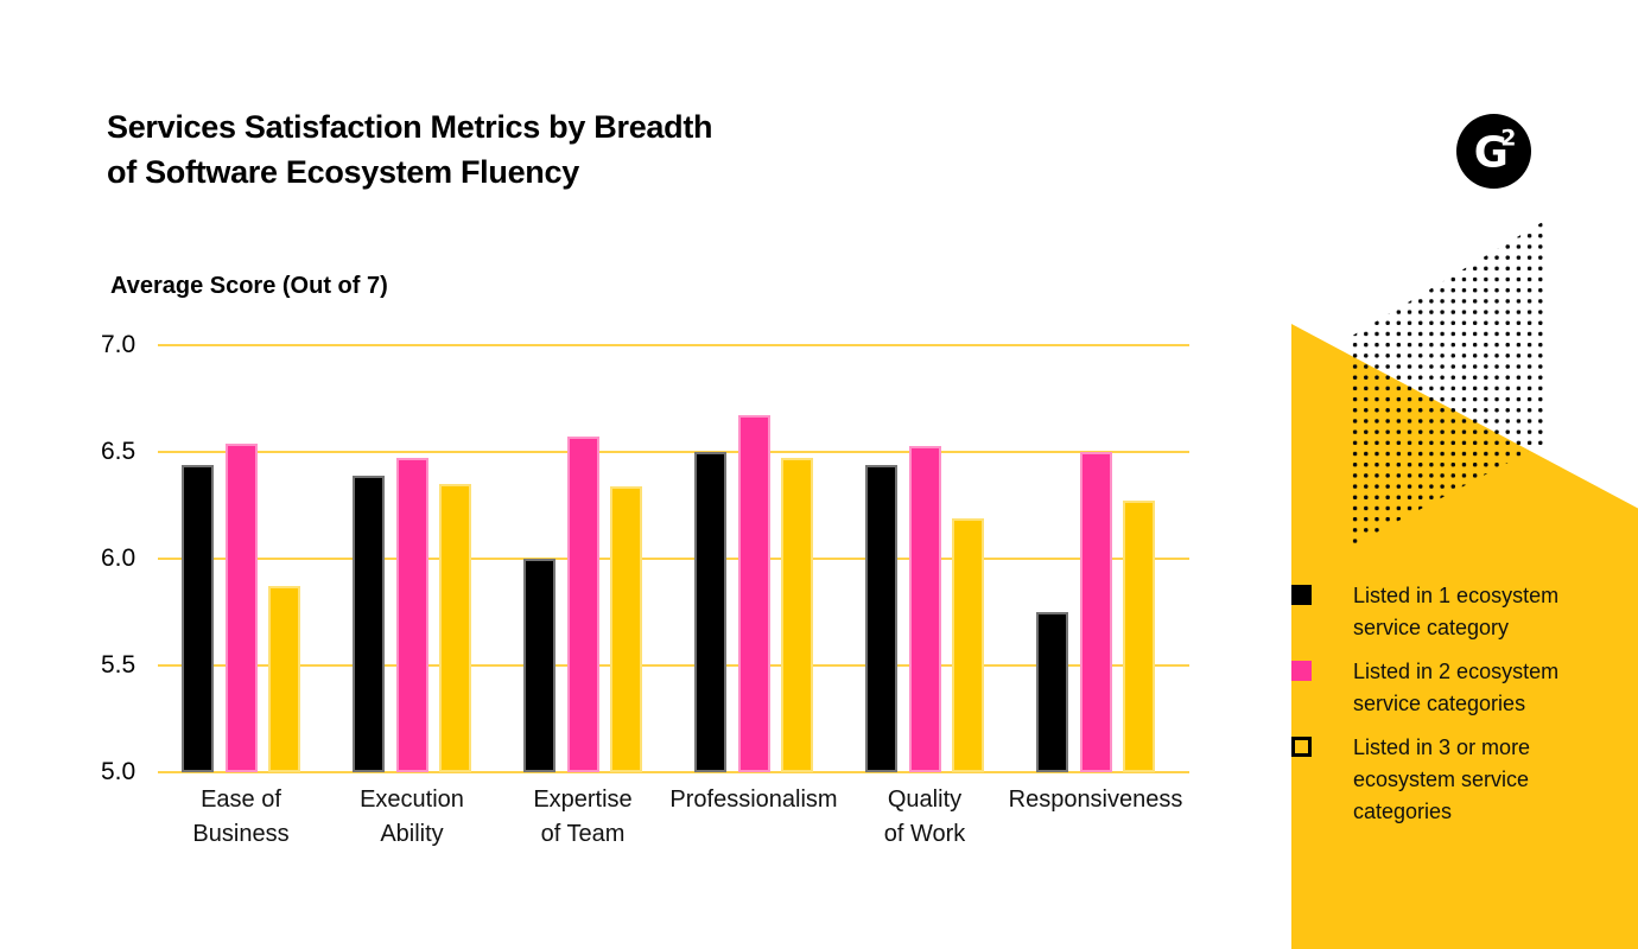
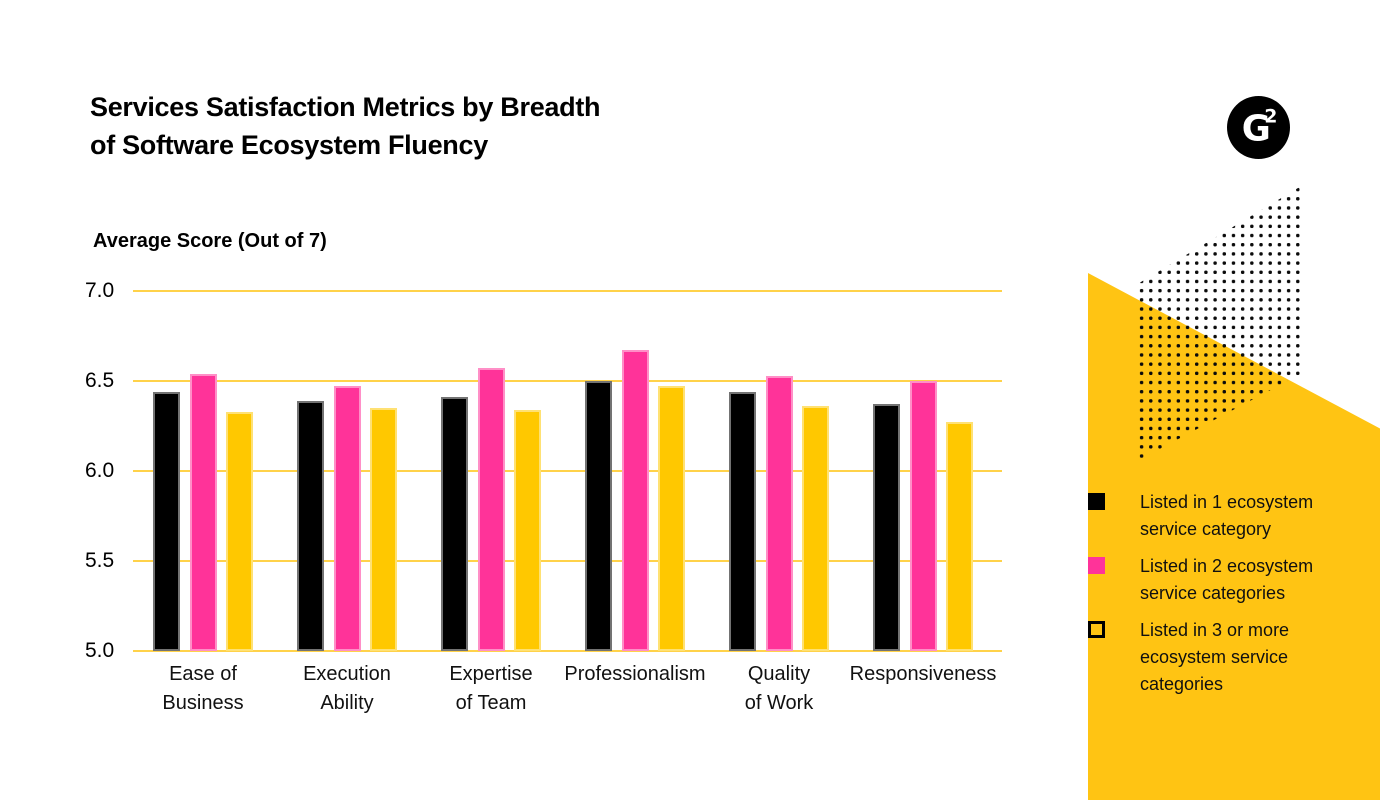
Listed in 3 or more ecosystem service categories/Ease of Business: 5.87 -> 6.33
Listed in 1 ecosystem service category/Expertise of Team: 6.00 -> 6.41
Listed in 3 or more ecosystem service categories/Quality of Work: 6.19 -> 6.36
Listed in 1 ecosystem service category/Responsiveness: 5.75 -> 6.37
